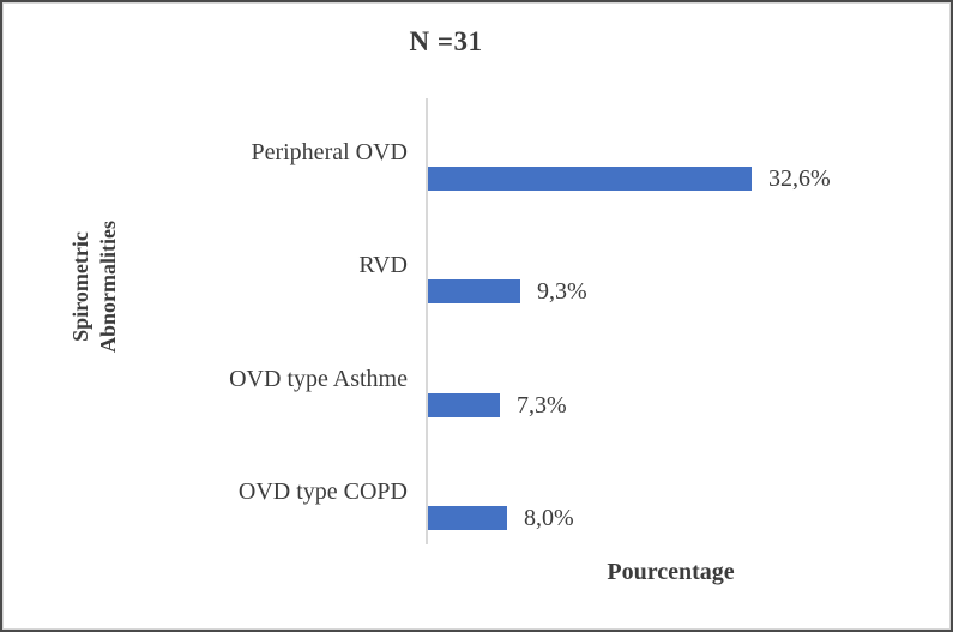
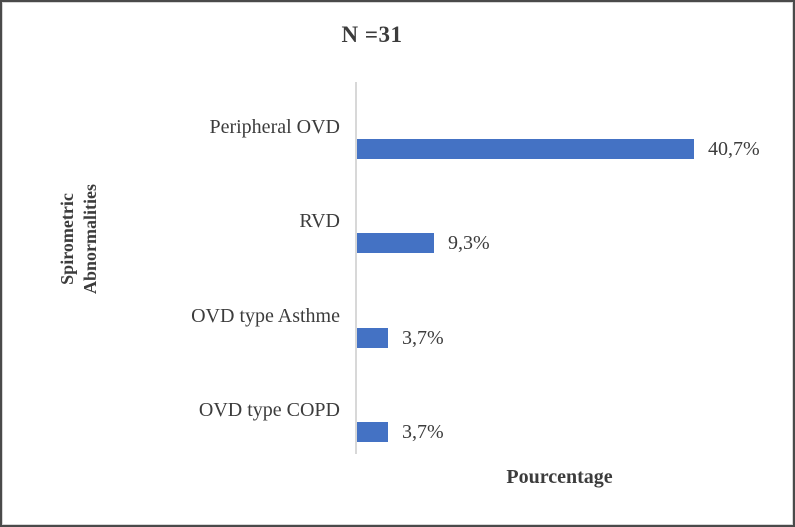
Peripheral OVD: 32,6% -> 40,7%
OVD type Asthme: 7,3% -> 3,7%
OVD type COPD: 8,0% -> 3,7%
